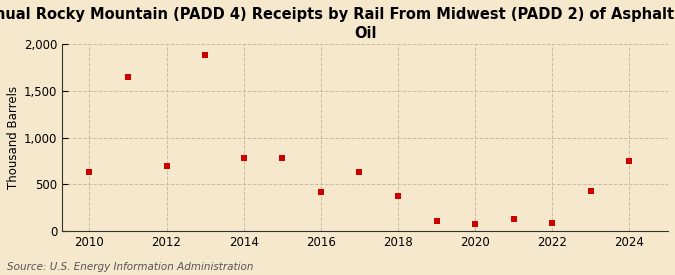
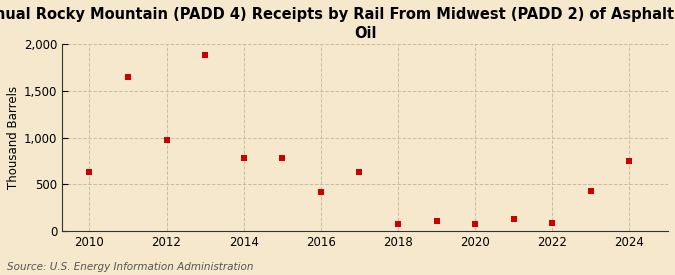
2012: 700 -> 980
2018: 380 -> 80
